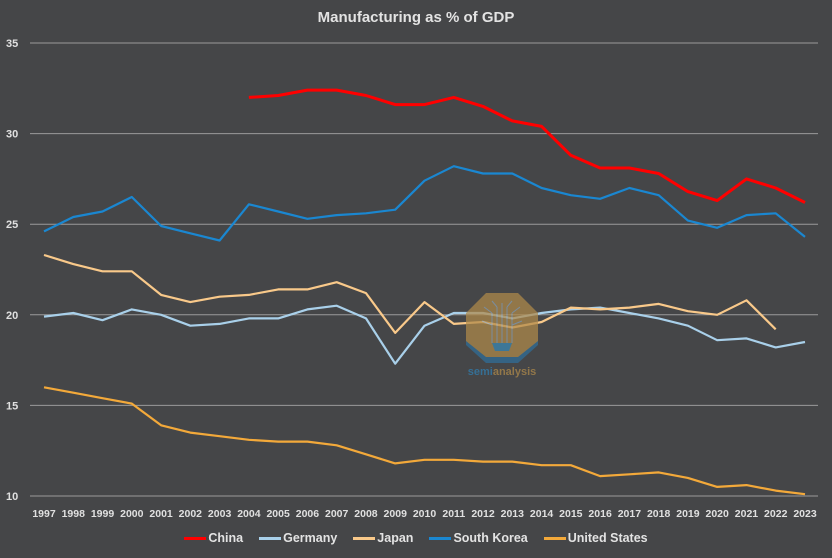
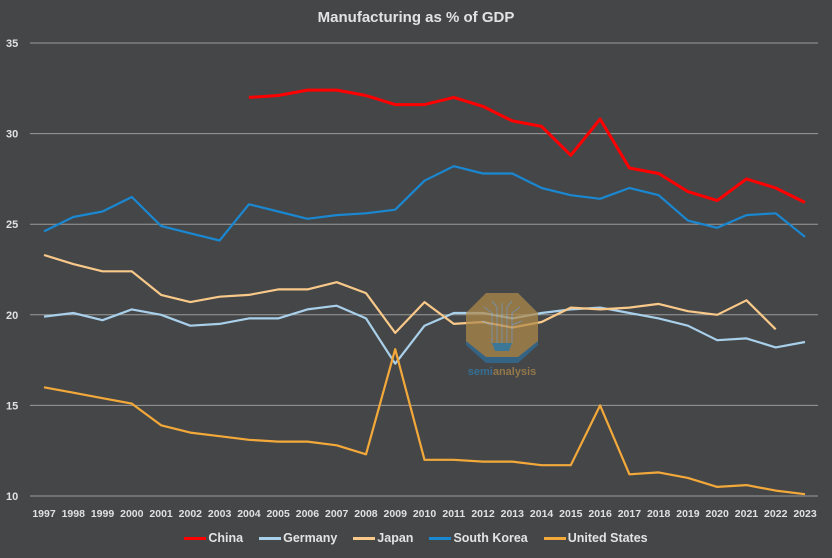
United States/2009: 11.8 -> 18.1
China/2016: 28.1 -> 30.8
United States/2016: 11.1 -> 15.0
